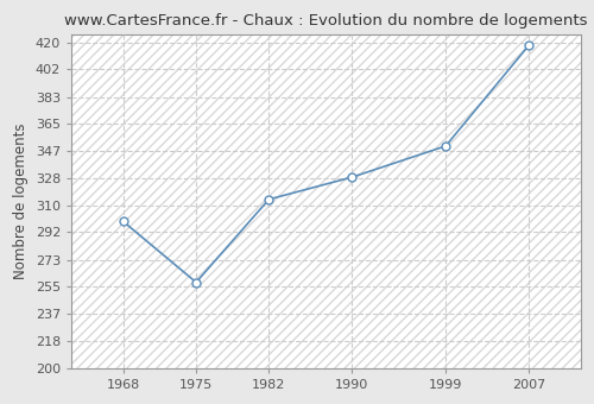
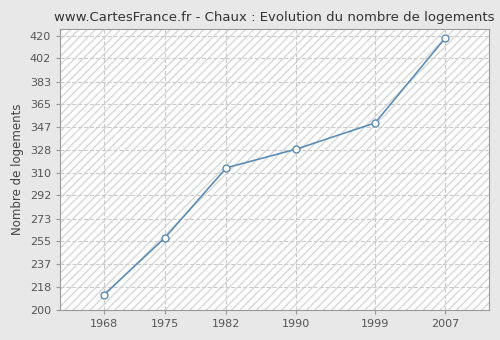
1968: 299 -> 212
